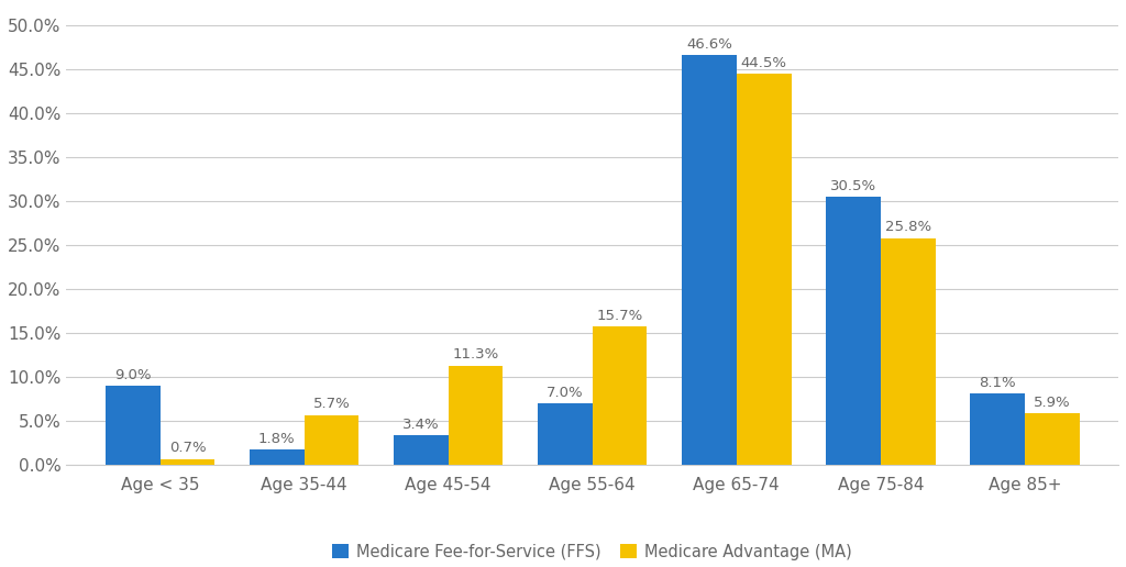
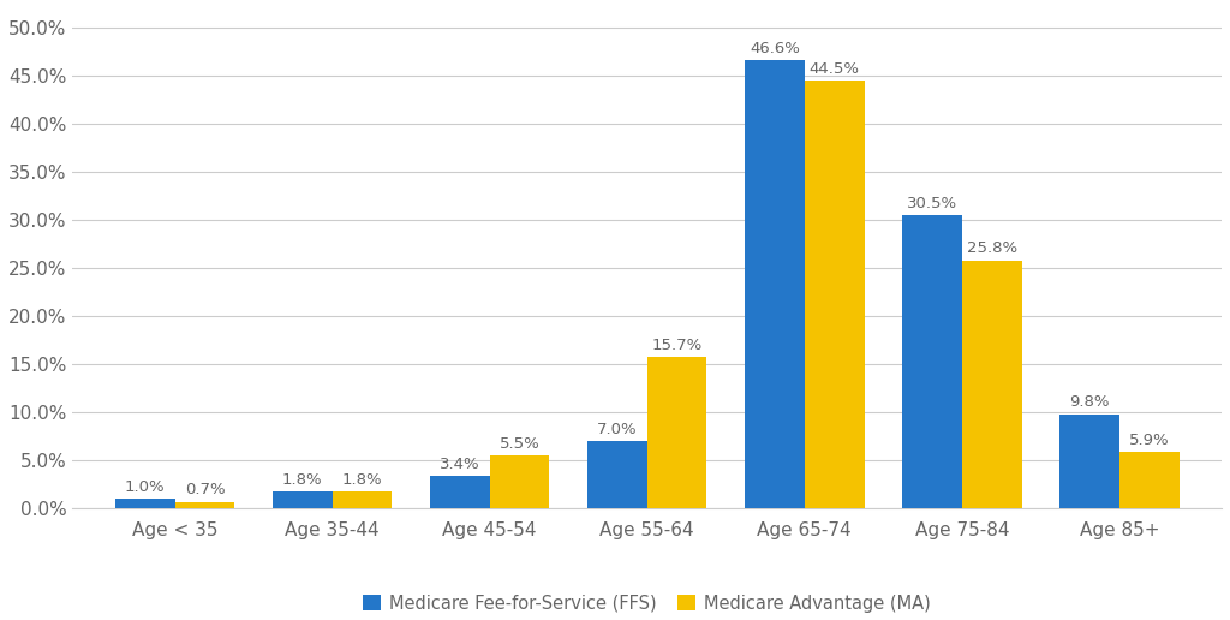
Medicare Fee-for-Service (FFS)/Age < 35: 9.0% -> 1.0%
Medicare Advantage (MA)/Age 35-44: 5.7% -> 1.8%
Medicare Advantage (MA)/Age 45-54: 11.3% -> 5.5%
Medicare Fee-for-Service (FFS)/Age 85+: 8.1% -> 9.8%
